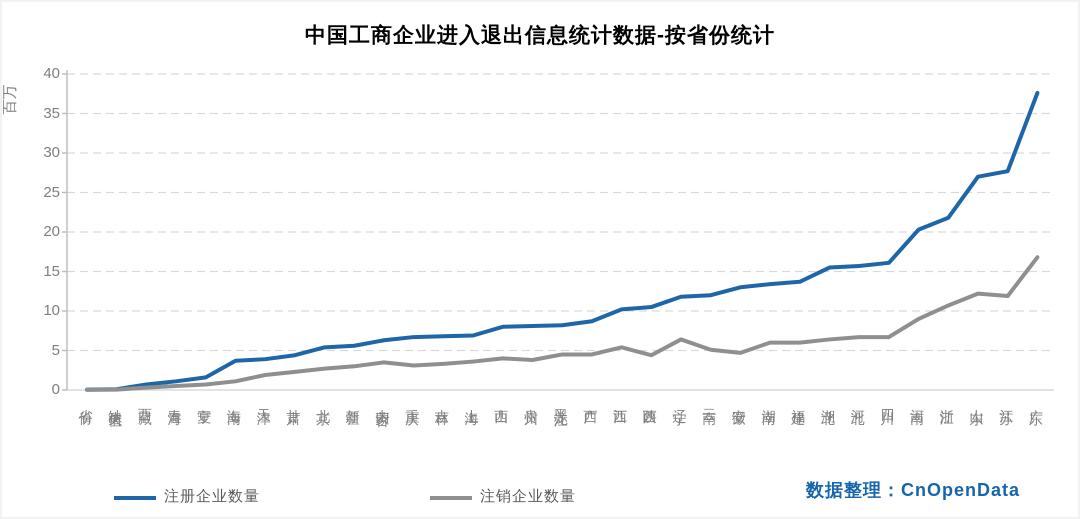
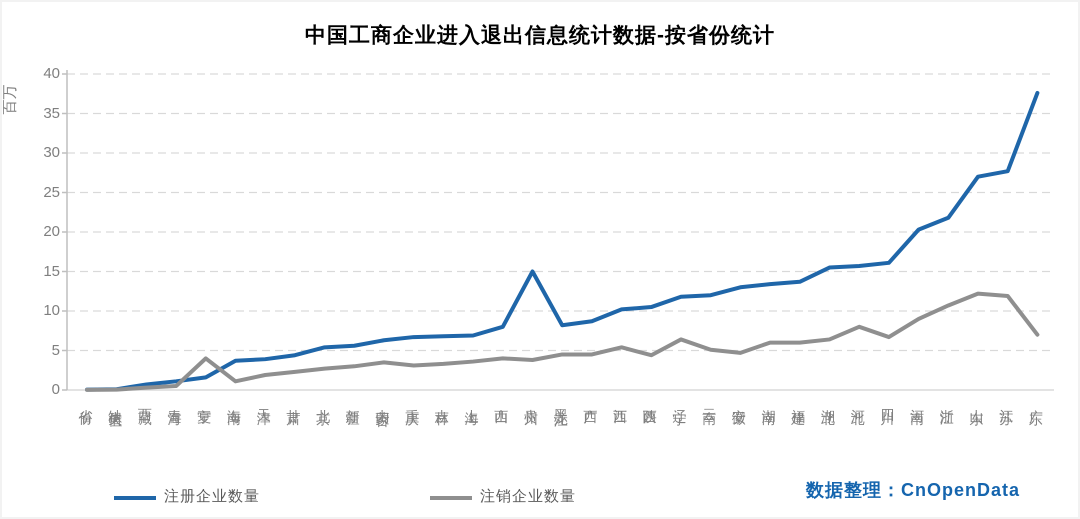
注销企业数量/宁夏: 1 -> 4
注册企业数量/贵州: 8 -> 15
注销企业数量/河北: 7 -> 8
注销企业数量/广东: 17 -> 7
